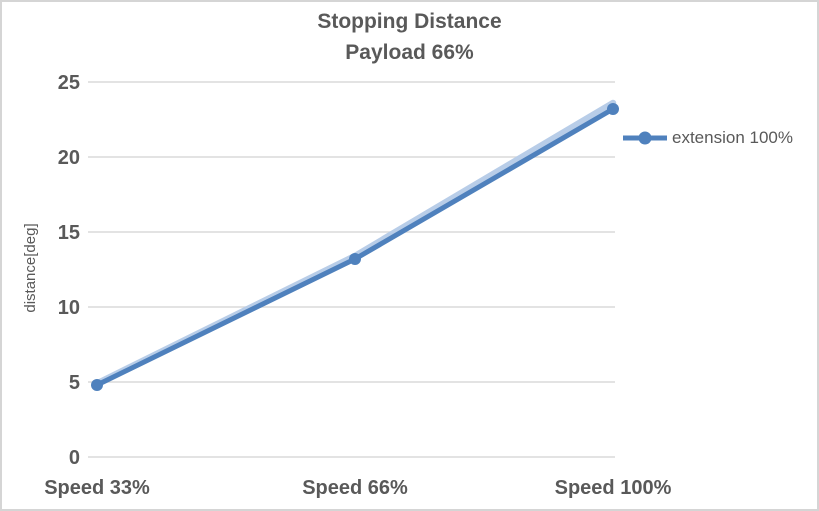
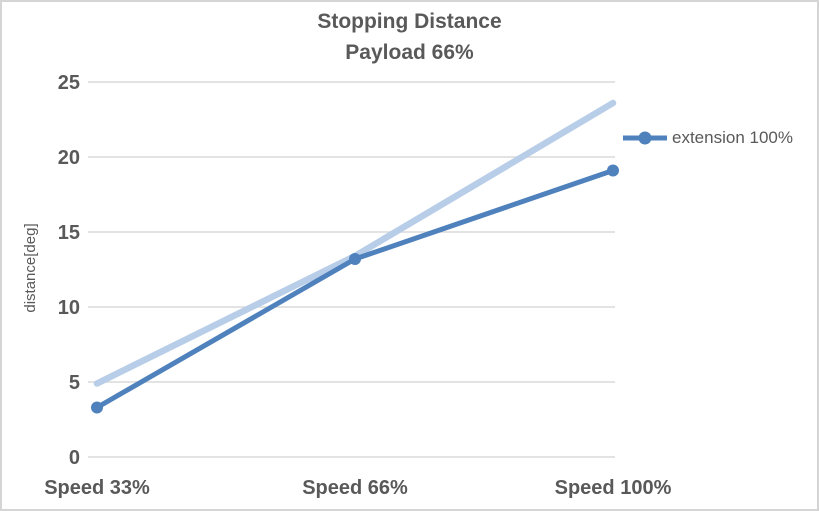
extension 100%/Speed 33%: 4.8 -> 3.3
extension 100%/Speed 100%: 23.2 -> 19.1
